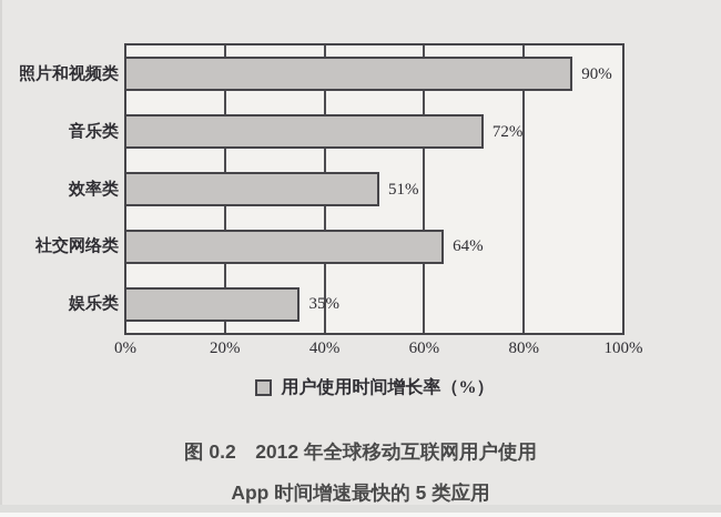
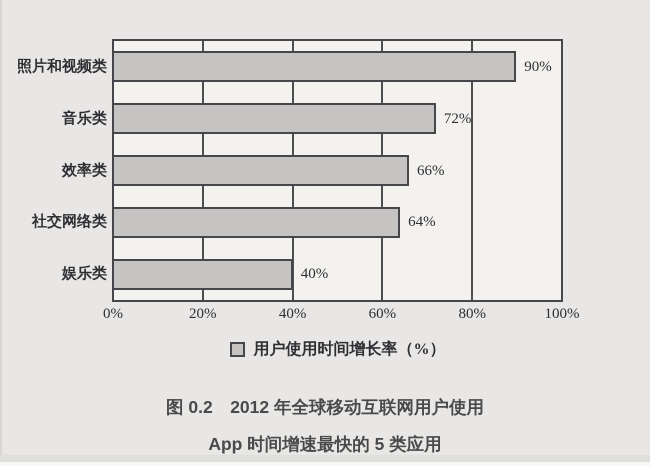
效率类: 51% -> 66%
娱乐类: 35% -> 40%
